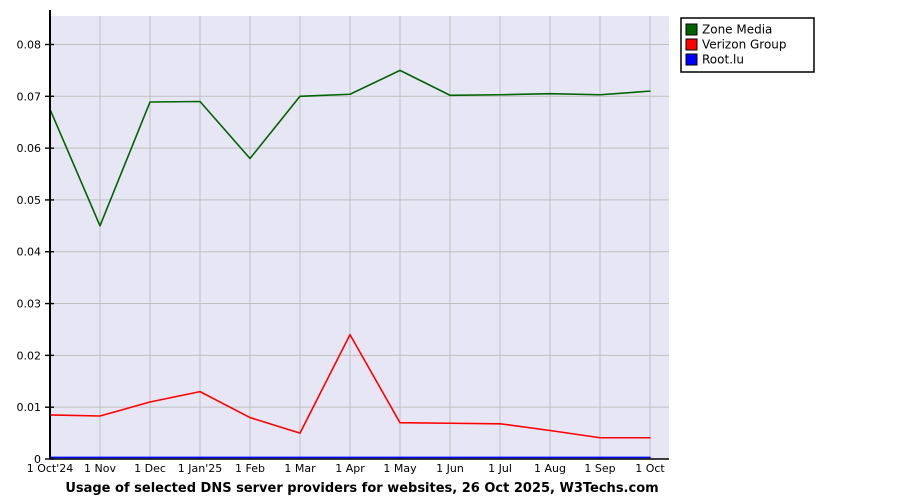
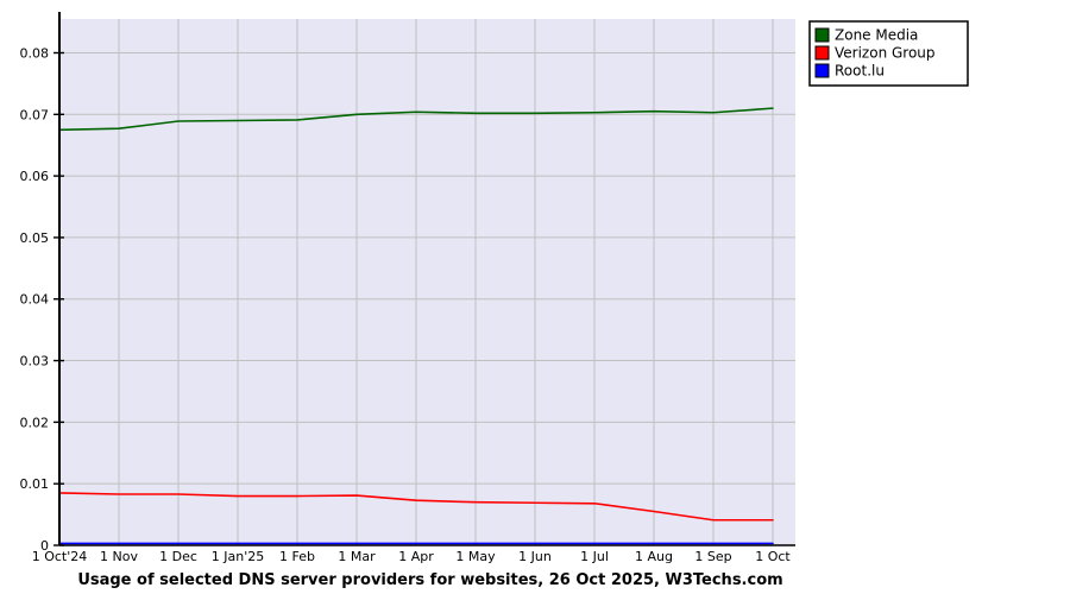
Zone Media/1 Nov: 0.045 -> 0.068
Verizon Group/1 Dec: 0.011 -> 0.008
Verizon Group/1 Jan'25: 0.013 -> 0.008
Zone Media/1 Feb: 0.058 -> 0.069
Verizon Group/1 Mar: 0.005 -> 0.008
Verizon Group/1 Apr: 0.024 -> 0.007
Zone Media/1 May: 0.075 -> 0.070
